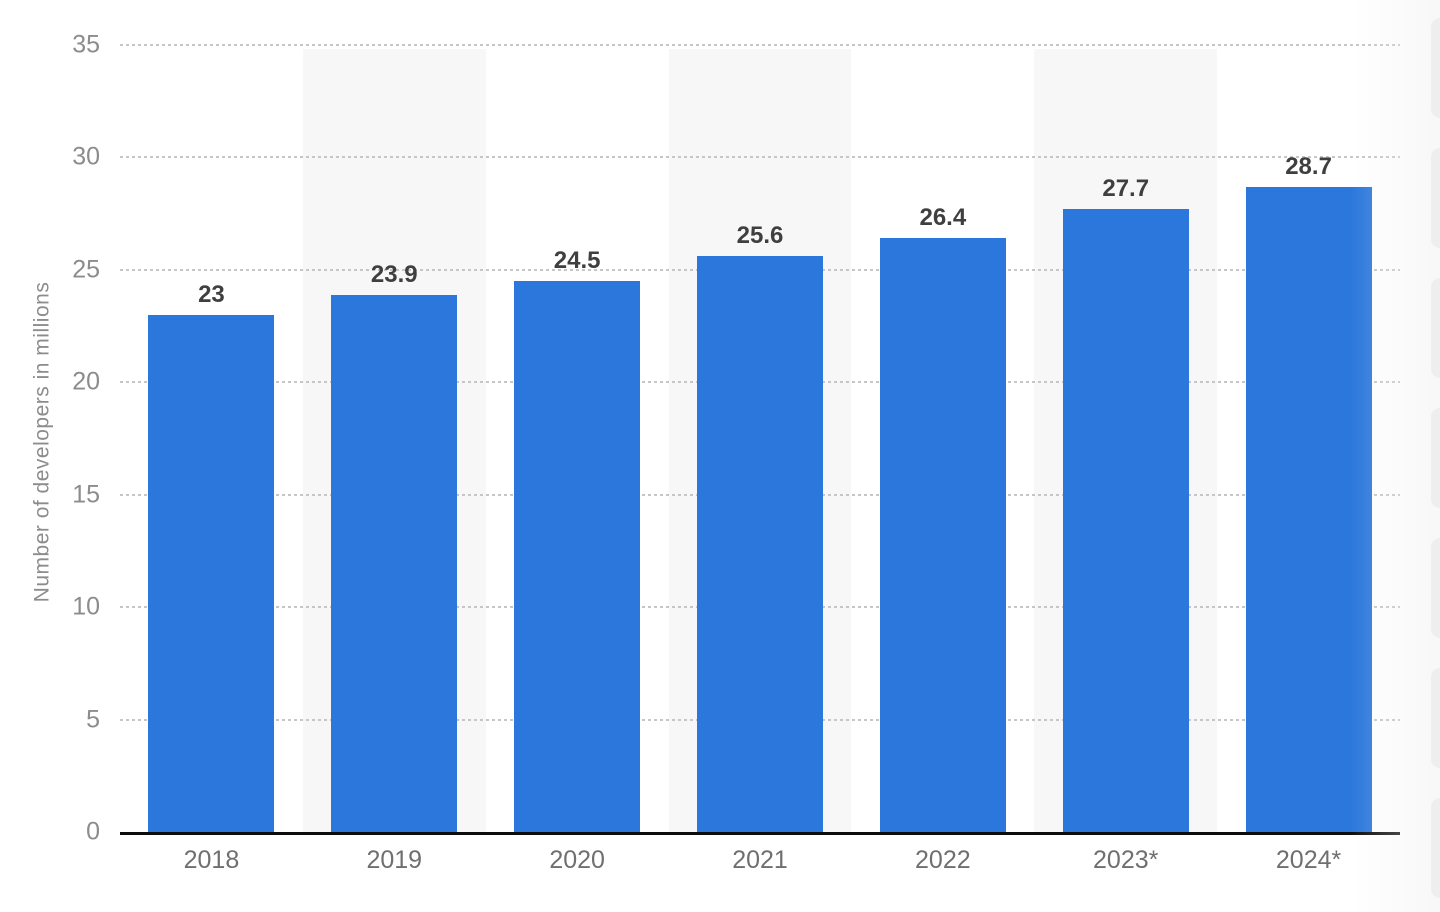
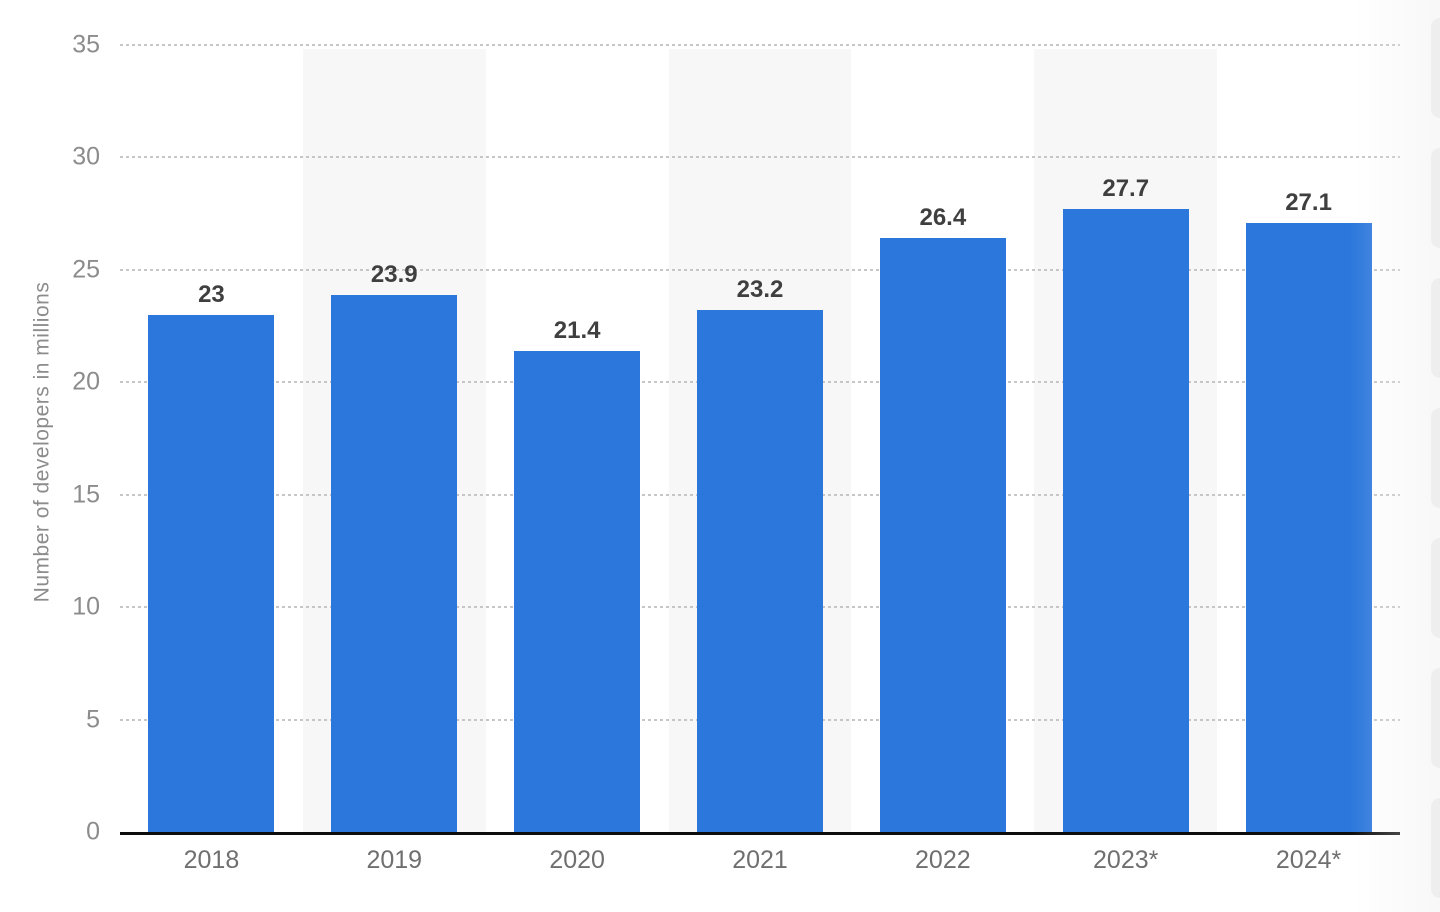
2020: 24.5 -> 21.4
2021: 25.6 -> 23.2
2024*: 28.7 -> 27.1
